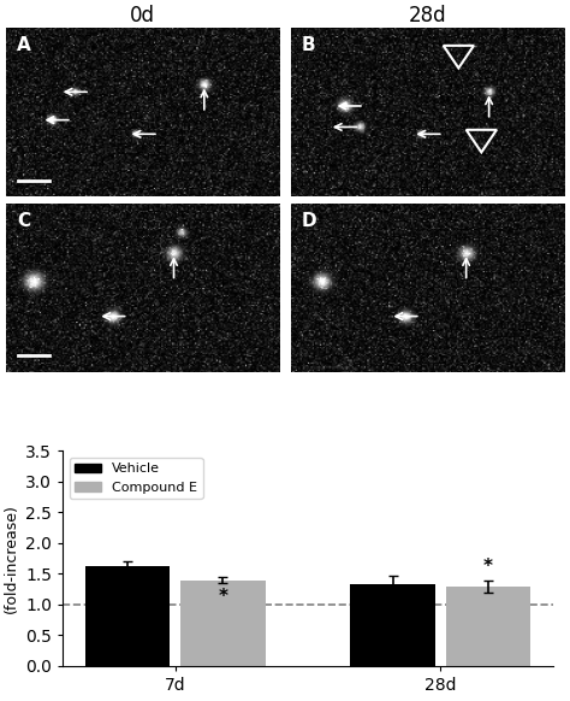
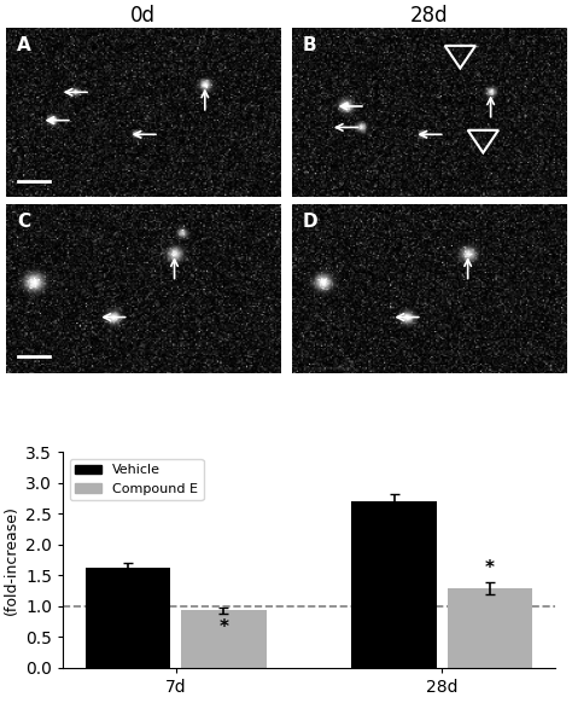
Compound E/7d: 1.40 -> 0.93
Vehicle/28d: 1.34 -> 2.70
